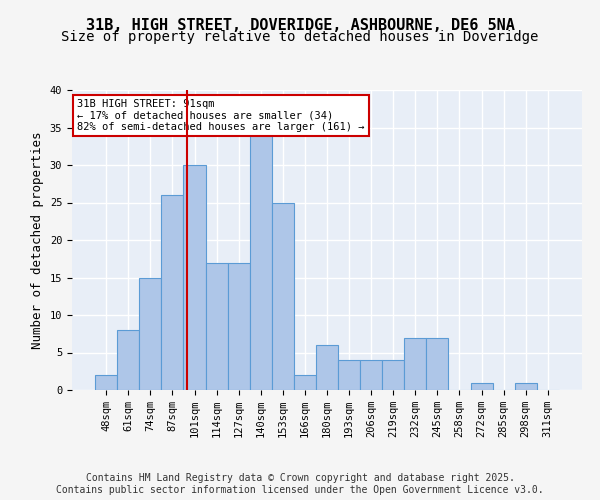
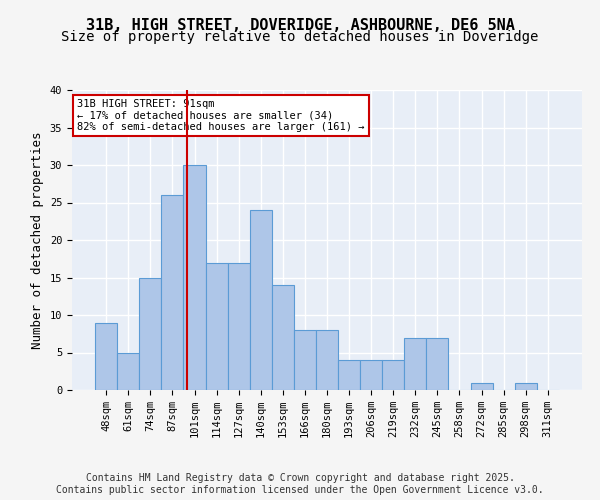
48sqm: 2 -> 9
61sqm: 8 -> 5
140sqm: 34 -> 24
153sqm: 25 -> 14
166sqm: 2 -> 8
180sqm: 6 -> 8
